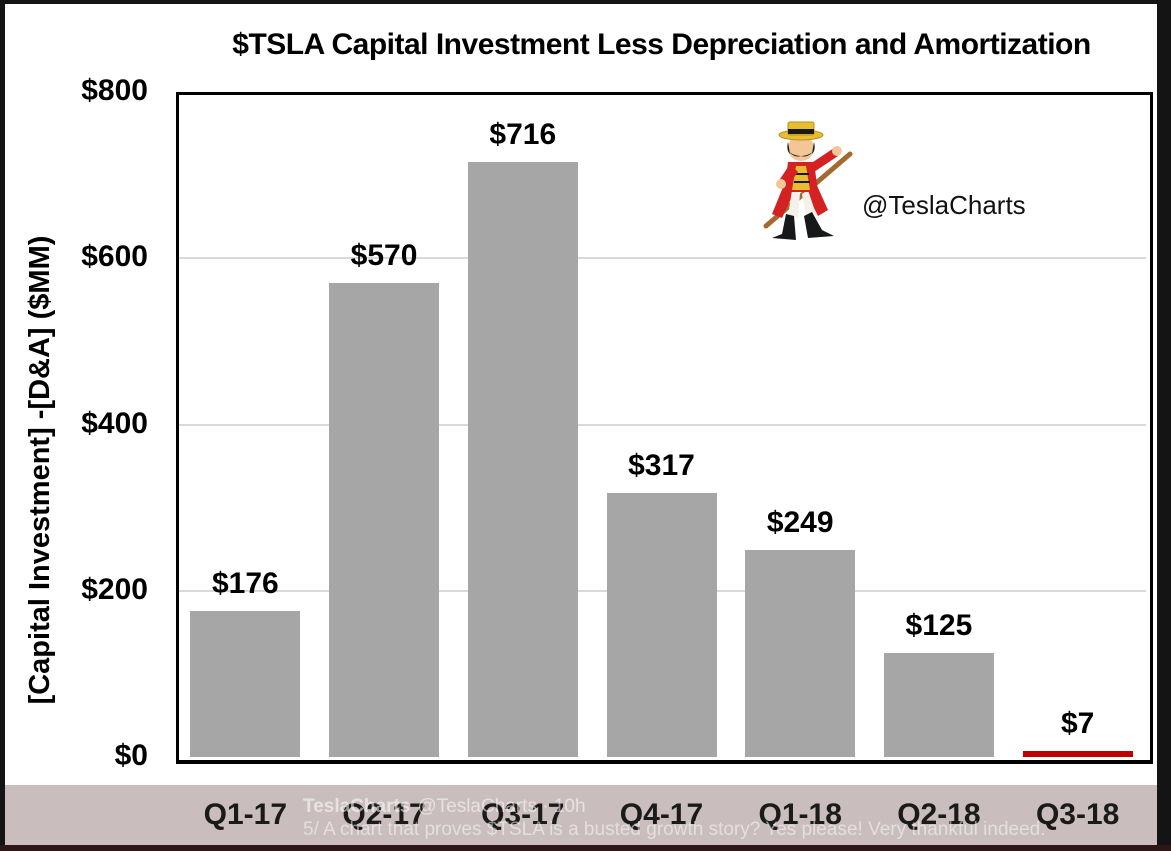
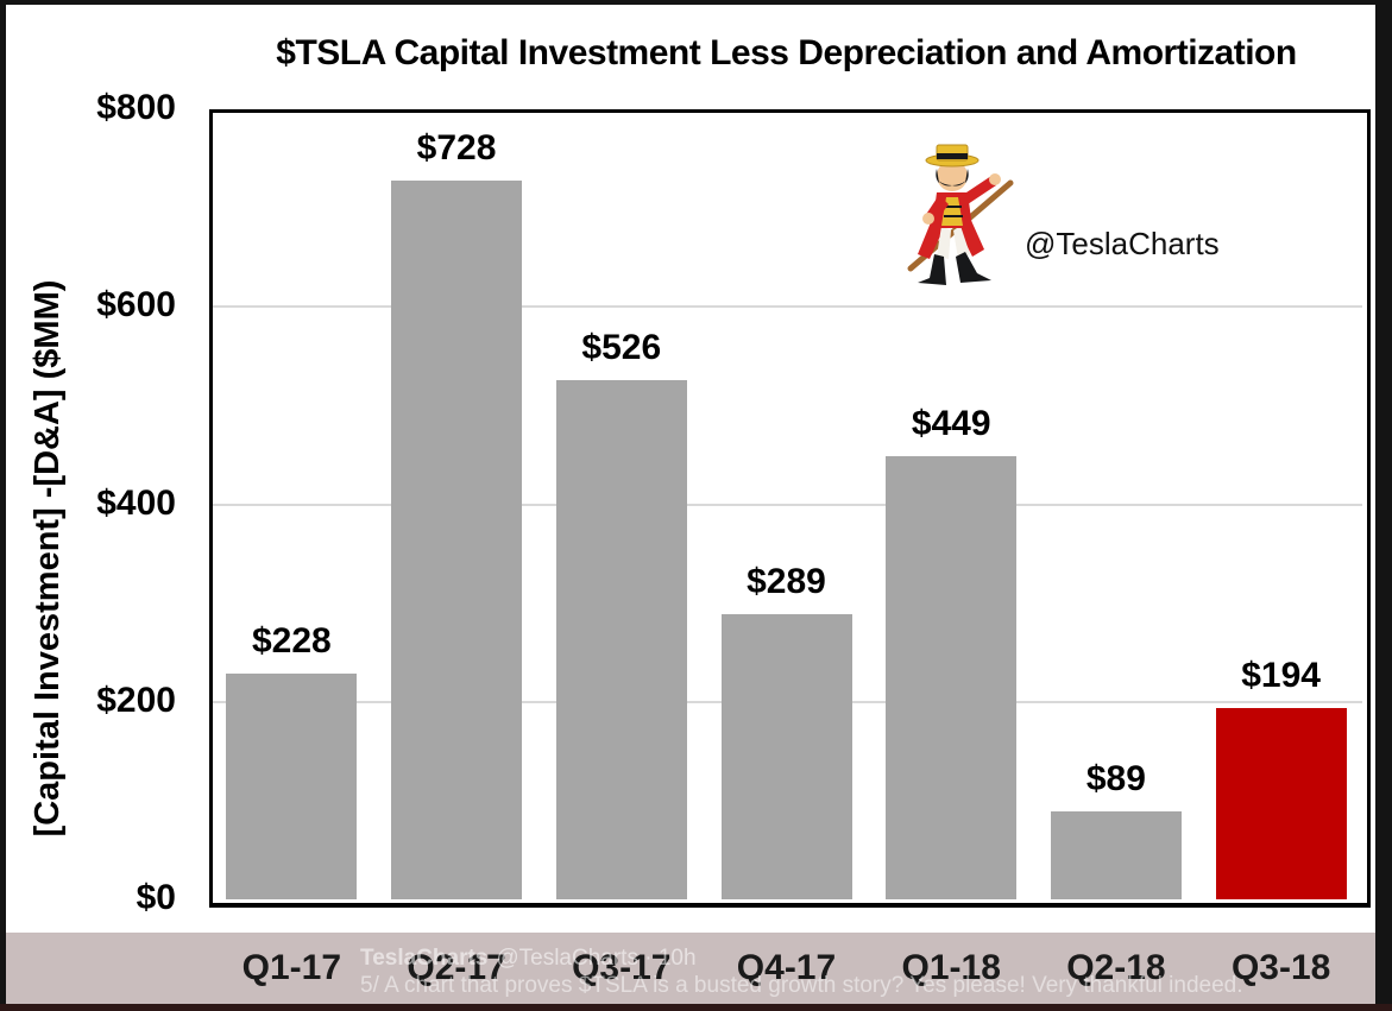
Q1-17: $176 -> $228
Q2-17: $570 -> $728
Q3-17: $716 -> $526
Q4-17: $317 -> $289
Q1-18: $249 -> $449
Q2-18: $125 -> $89
Q3-18: $7 -> $194
